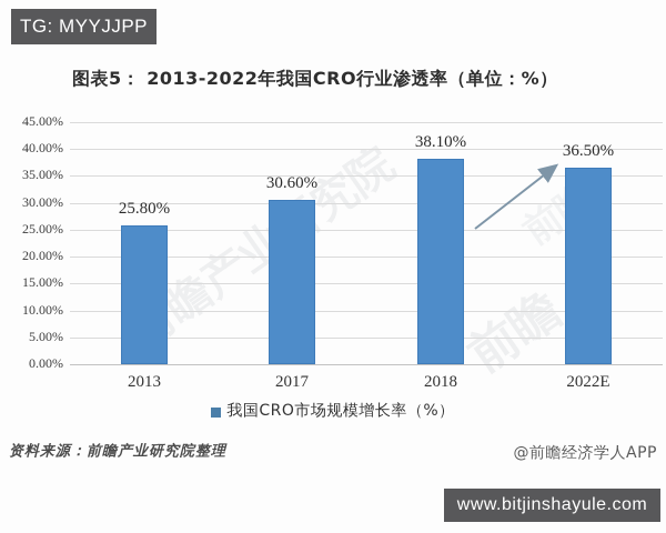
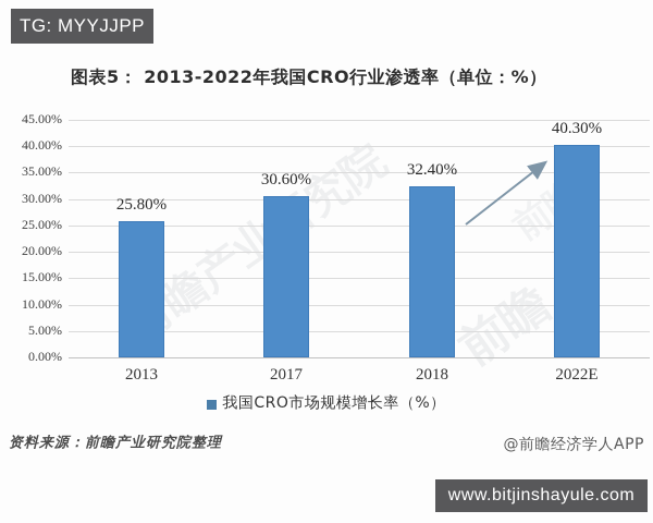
2018: 38.10% -> 32.40%
2022E: 36.50% -> 40.30%
